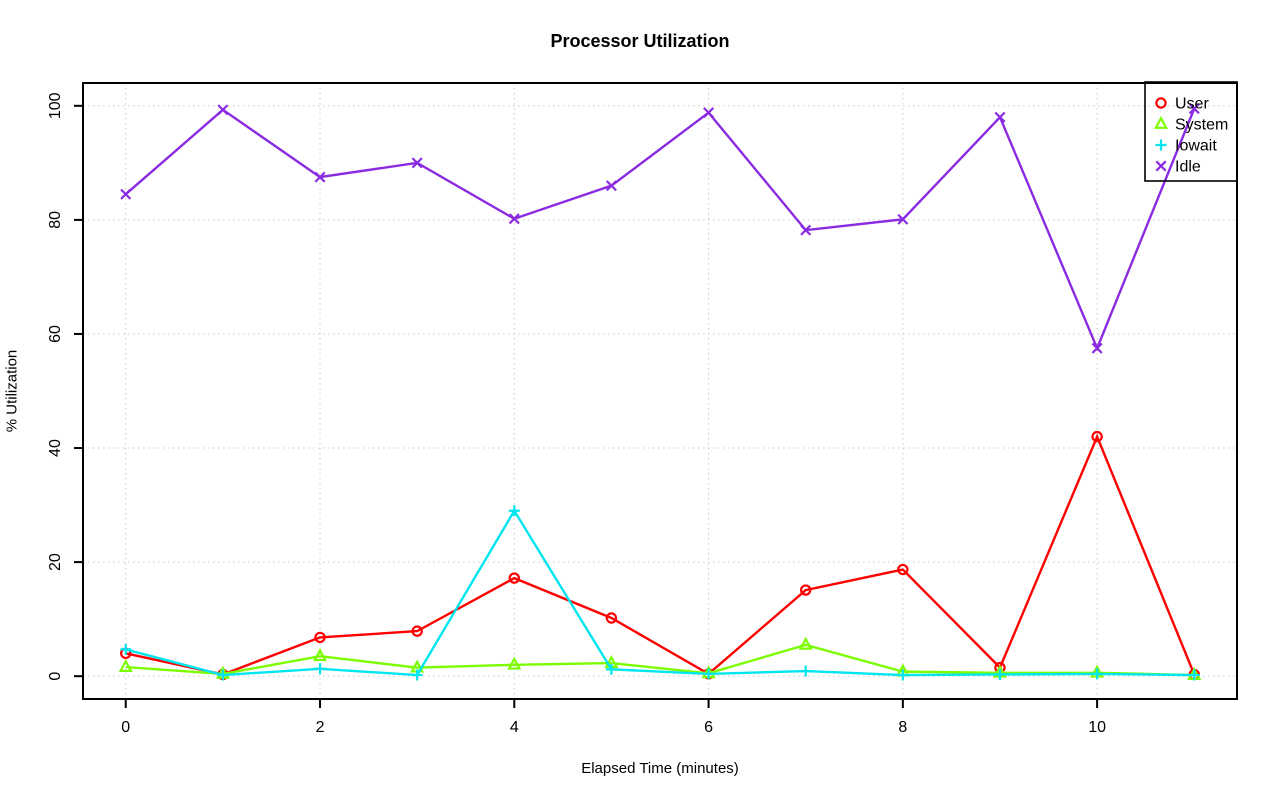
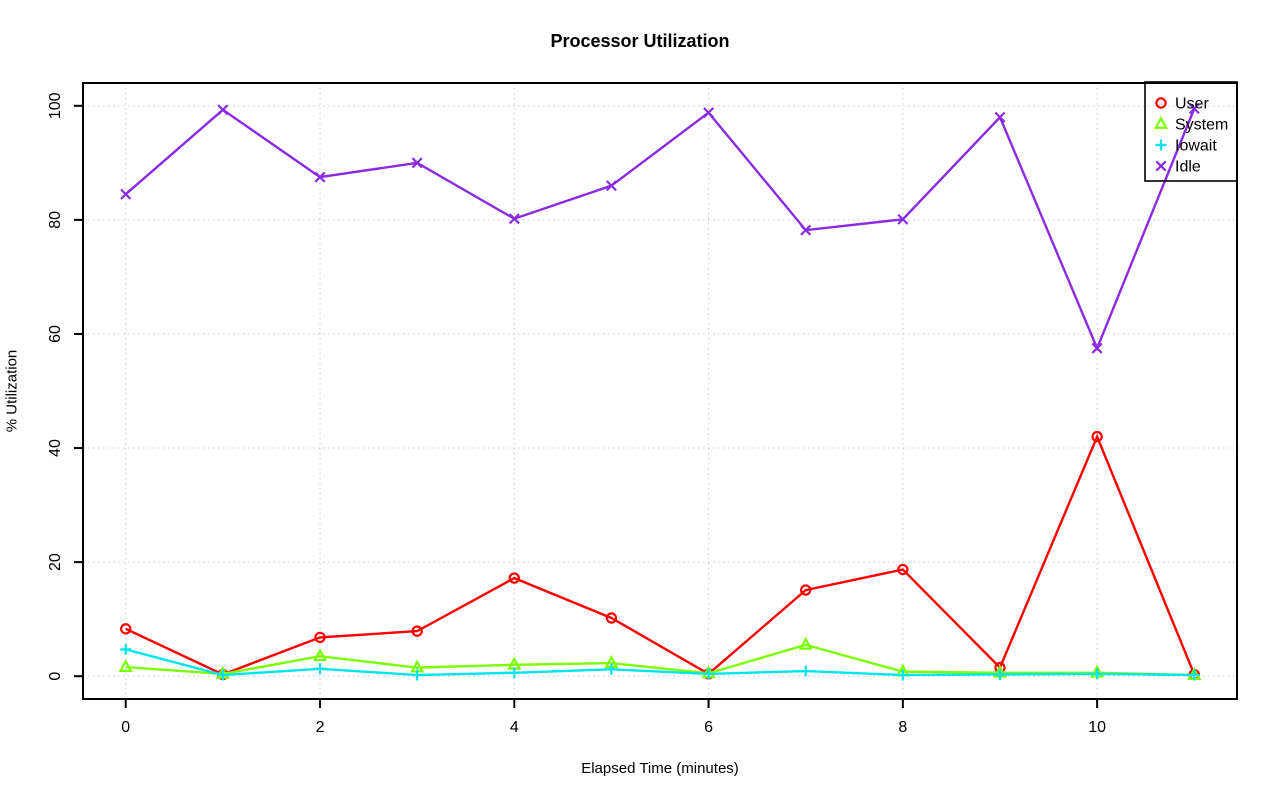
User/0: 4 -> 8
Iowait/4: 29 -> 1
